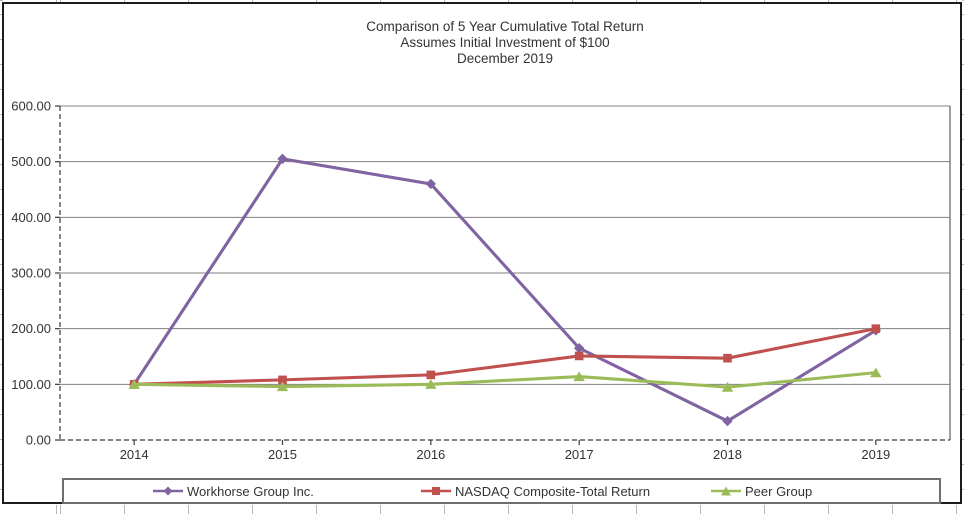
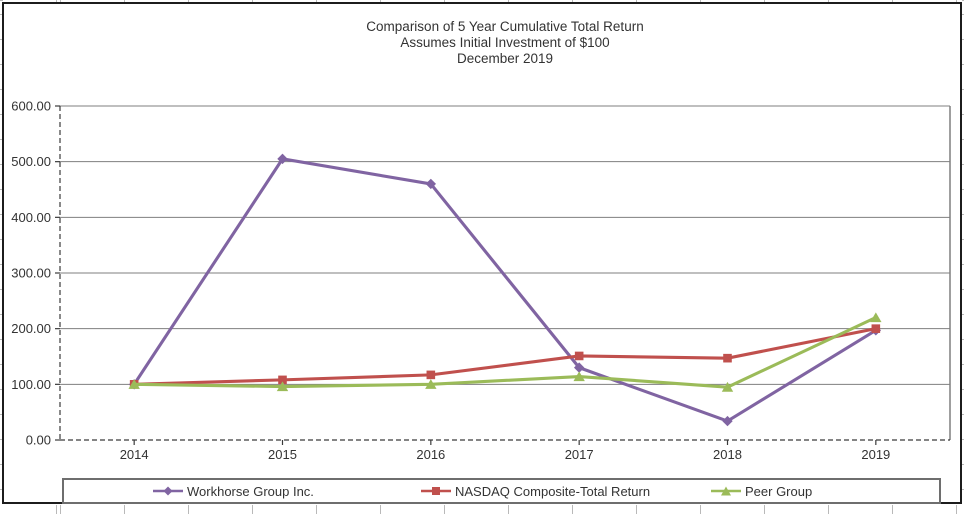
Workhorse Group Inc./2017: 160 -> 130
Peer Group/2019: 120 -> 220
